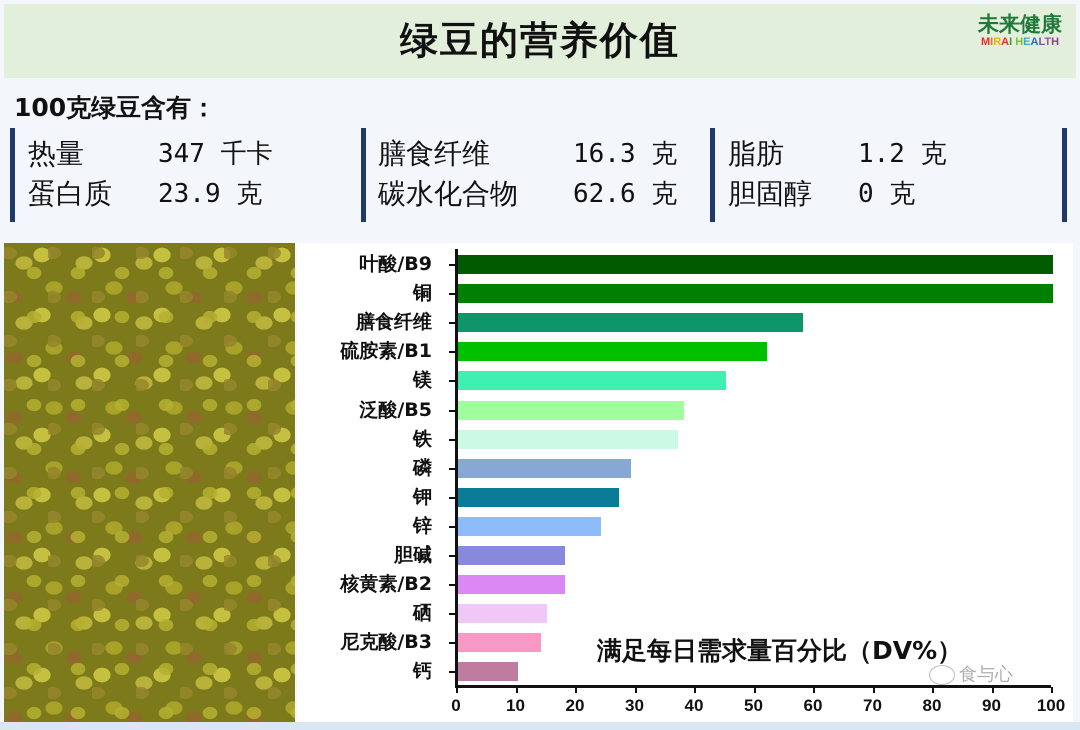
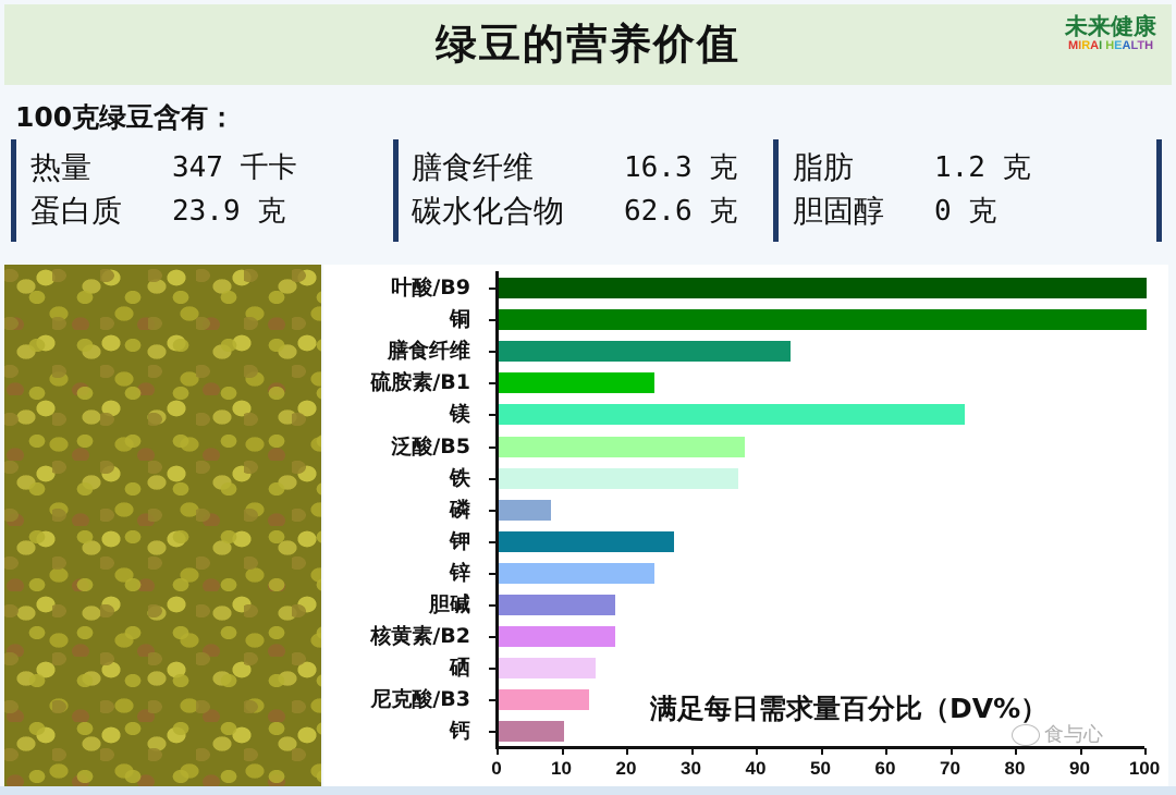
膳食纤维: 58 -> 45
硫胺素/B1: 52 -> 24
镁: 45 -> 72
磷: 29 -> 8
